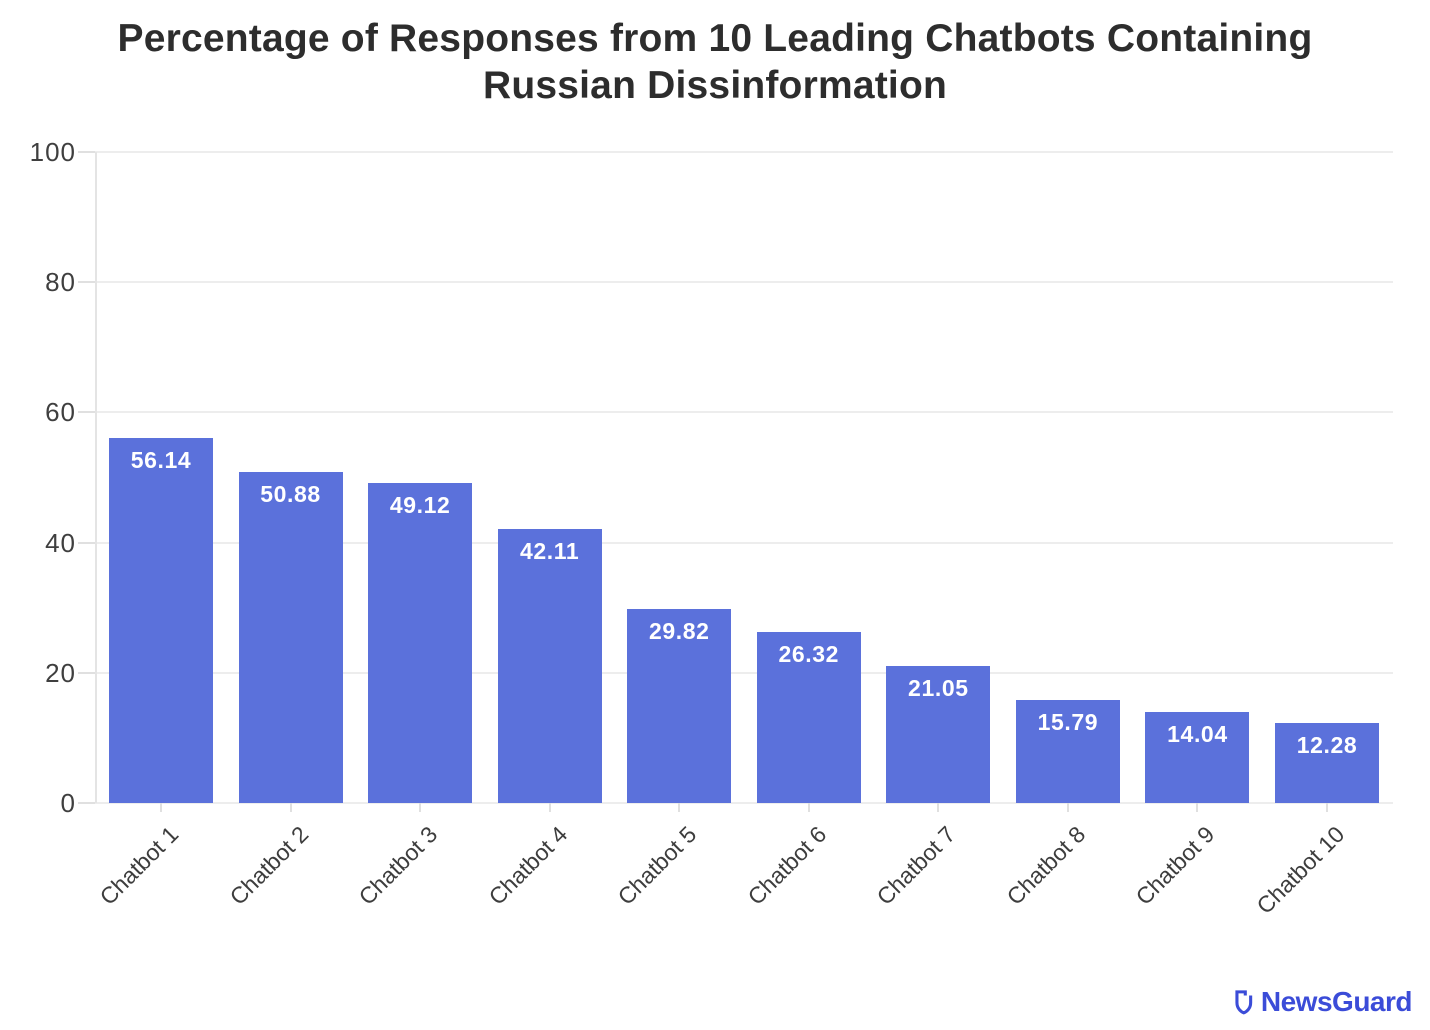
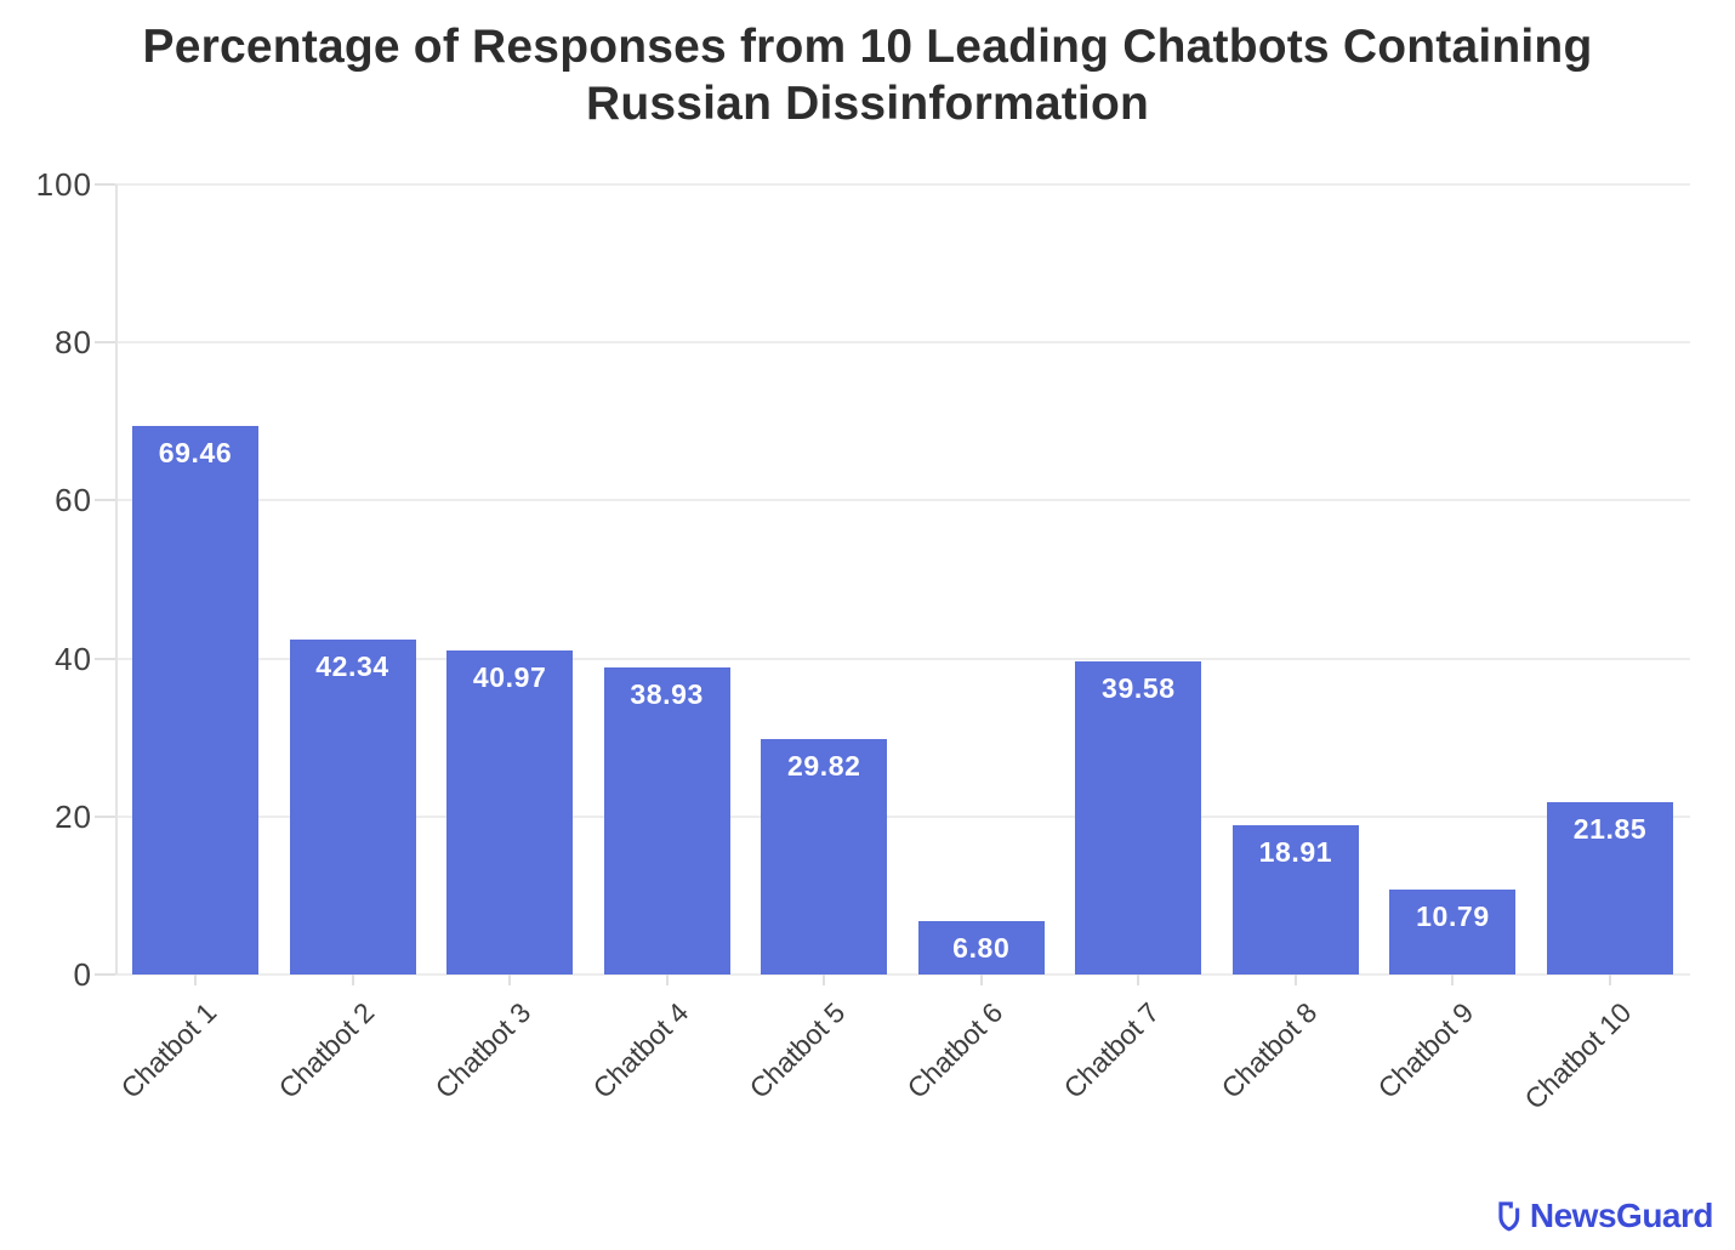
Chatbot 1: 56.14 -> 69.46
Chatbot 2: 50.88 -> 42.34
Chatbot 3: 49.12 -> 40.97
Chatbot 4: 42.11 -> 38.93
Chatbot 6: 26.32 -> 6.80
Chatbot 7: 21.05 -> 39.58
Chatbot 8: 15.79 -> 18.91
Chatbot 9: 14.04 -> 10.79
Chatbot 10: 12.28 -> 21.85
